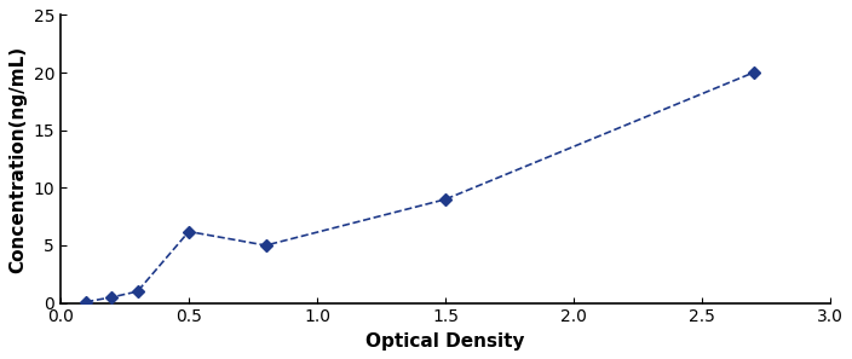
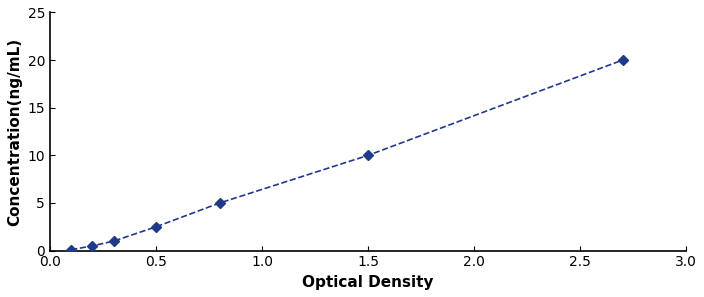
0.5: 6.2 -> 2.5
1.5: 9.0 -> 10.0
